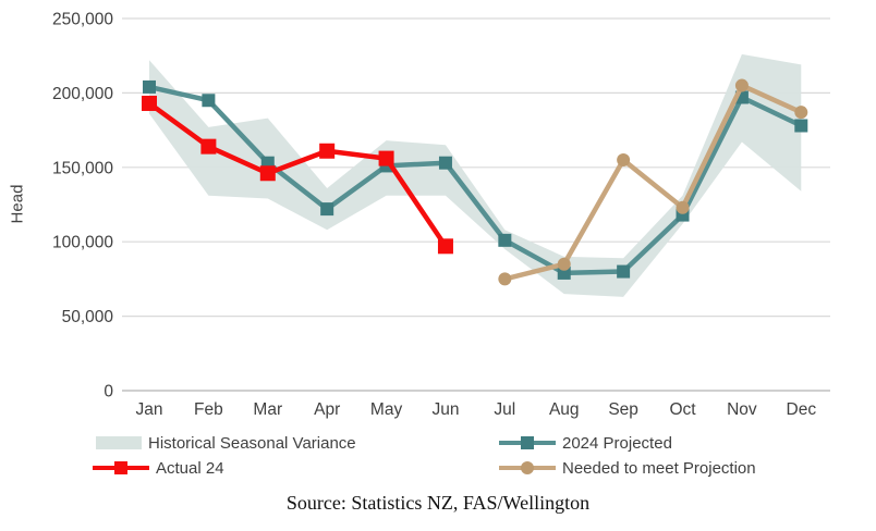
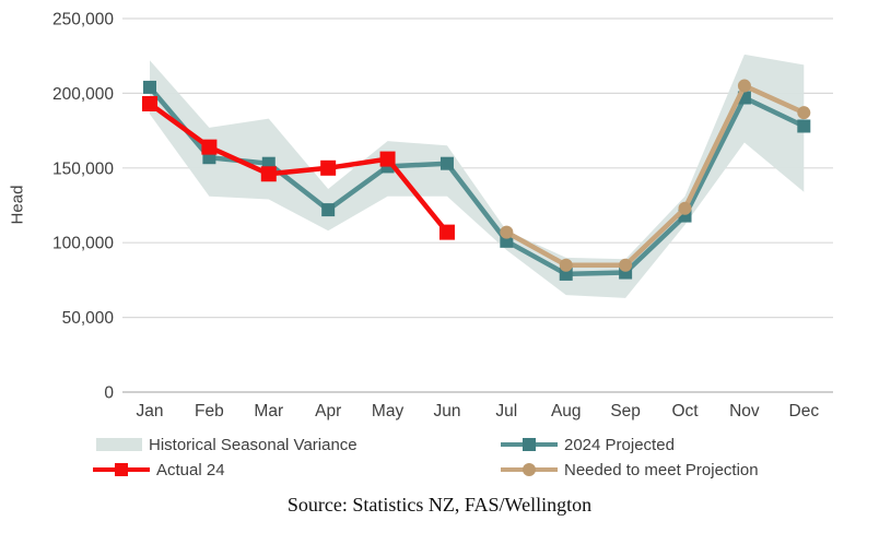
2024 Projected/Feb: 195000 -> 157000
Actual 24/Apr: 161000 -> 150000
Actual 24/Jun: 97000 -> 107000
Needed to meet Projection/Jul: 75000 -> 107000
Needed to meet Projection/Sep: 155000 -> 85000
